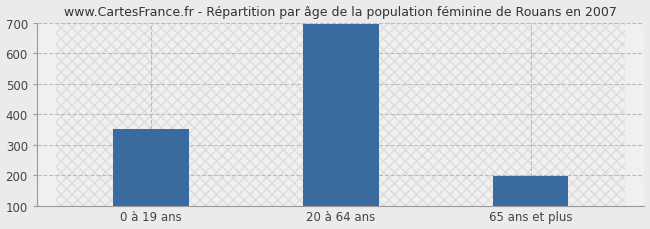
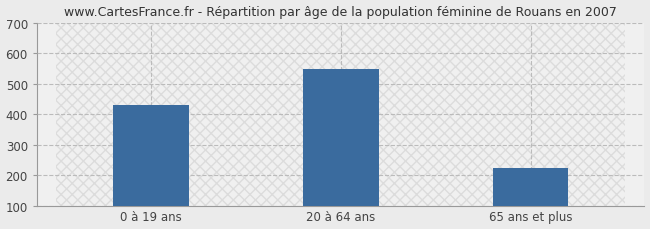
0 à 19 ans: 350 -> 430
20 à 64 ans: 695 -> 550
65 ans et plus: 198 -> 225
